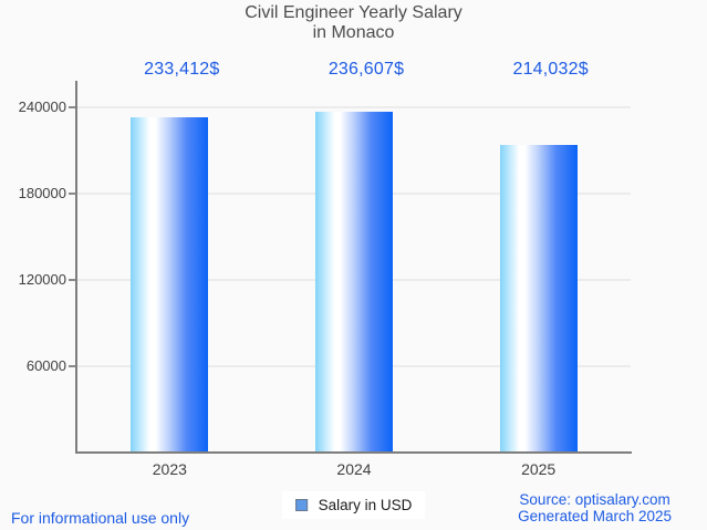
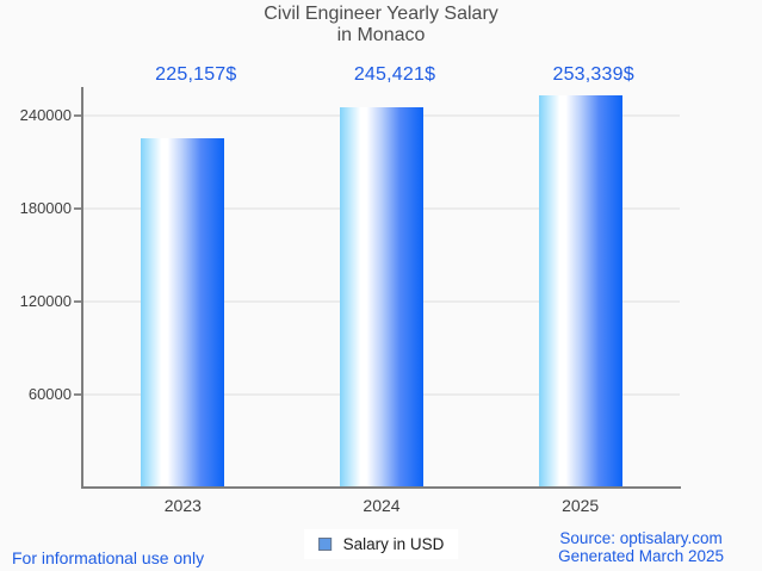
2023: 233,412 -> 225,157
2024: 236,607 -> 245,421
2025: 214,032 -> 253,339
